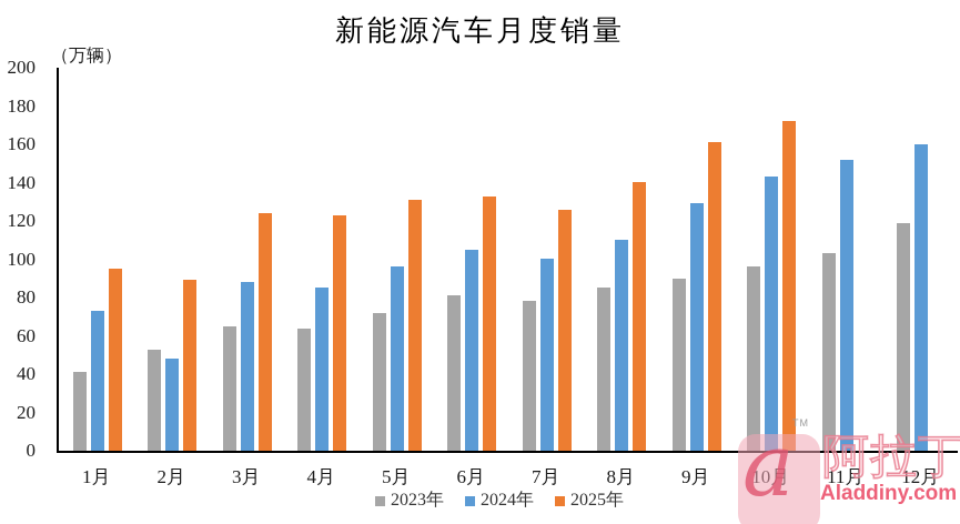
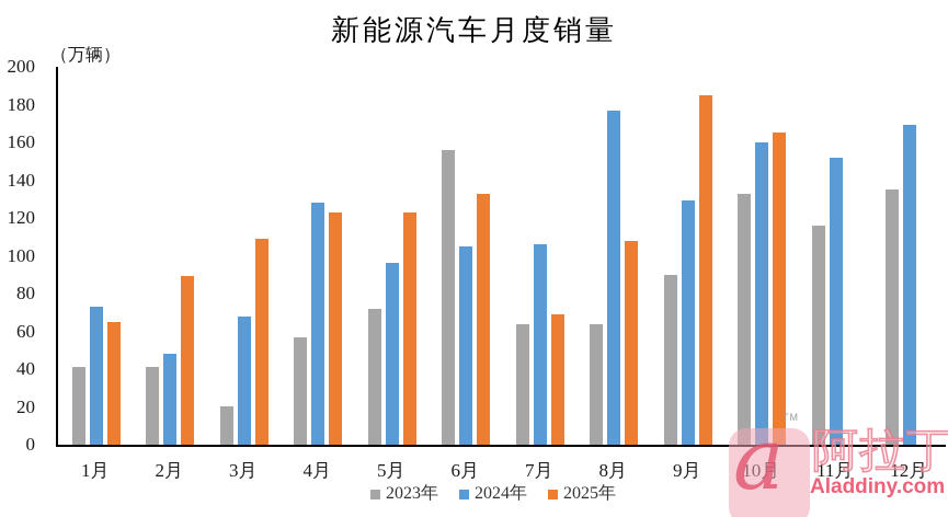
2025年/1月: 95 -> 65
2023年/2月: 53 -> 41
2023年/3月: 65 -> 20
2024年/3月: 88 -> 68
2025年/3月: 124 -> 109
2023年/4月: 64 -> 57
2024年/4月: 85 -> 128
2025年/5月: 131 -> 123
2023年/6月: 81 -> 156
2023年/7月: 78 -> 64
2024年/7月: 100 -> 106
2025年/7月: 126 -> 69
2023年/8月: 85 -> 64
2024年/8月: 110 -> 177
2025年/8月: 140 -> 108
2025年/9月: 161 -> 185
2023年/10月: 96 -> 133
2024年/10月: 143 -> 160
2025年/10月: 172 -> 165
2023年/11月: 103 -> 116
2023年/12月: 119 -> 135
2024年/12月: 160 -> 169
